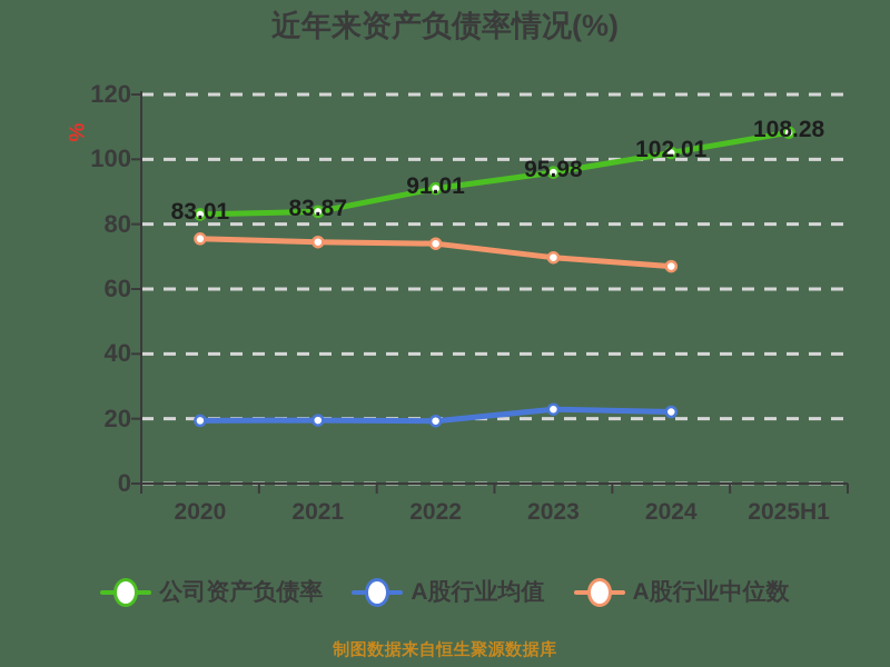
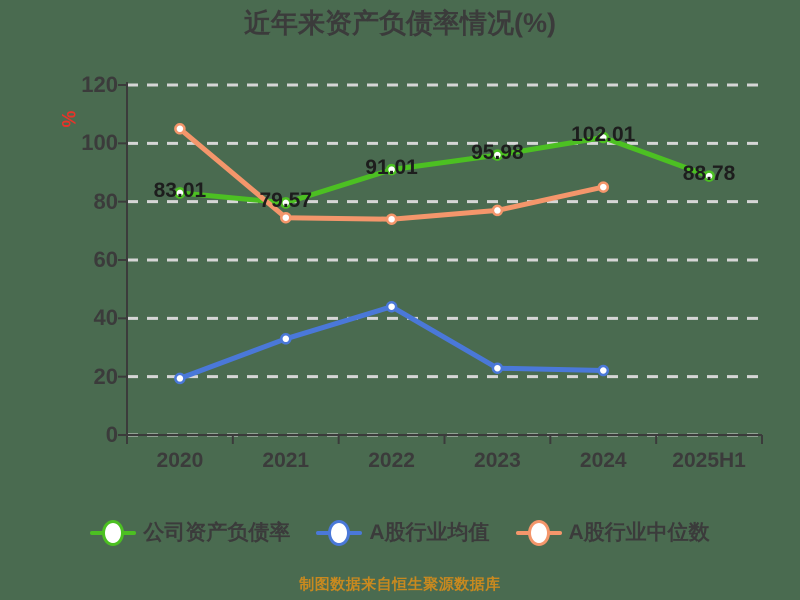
A股行业中位数/2020: 76 -> 105
公司资产负债率/2021: 83.87 -> 79.57
A股行业均值/2021: 20 -> 33
A股行业均值/2022: 19 -> 44
A股行业中位数/2023: 70 -> 77
A股行业中位数/2024: 67 -> 85
公司资产负债率/2025H1: 108.28 -> 88.78
